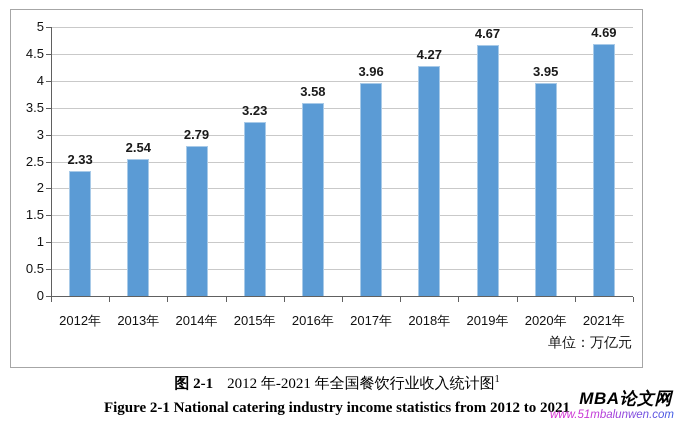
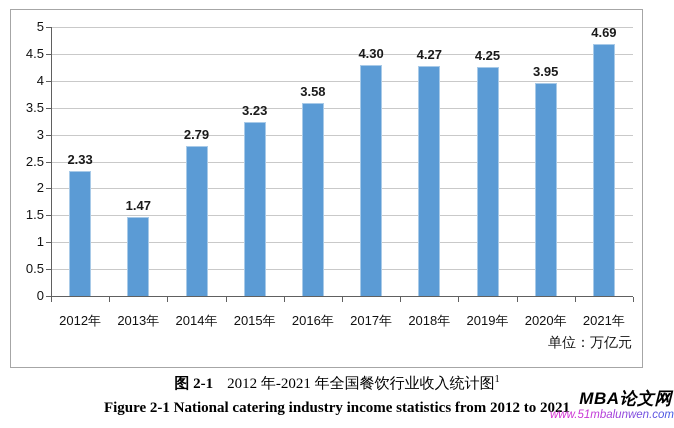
2013年: 2.54 -> 1.47
2017年: 3.96 -> 4.30
2019年: 4.67 -> 4.25
